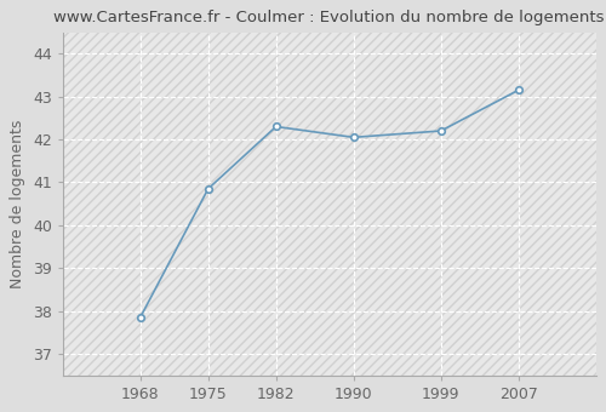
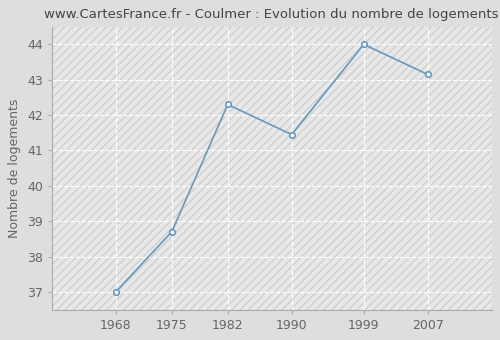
1968: 37.85 -> 37.00
1975: 40.85 -> 38.70
1990: 42.05 -> 41.45
1999: 42.20 -> 44.00
